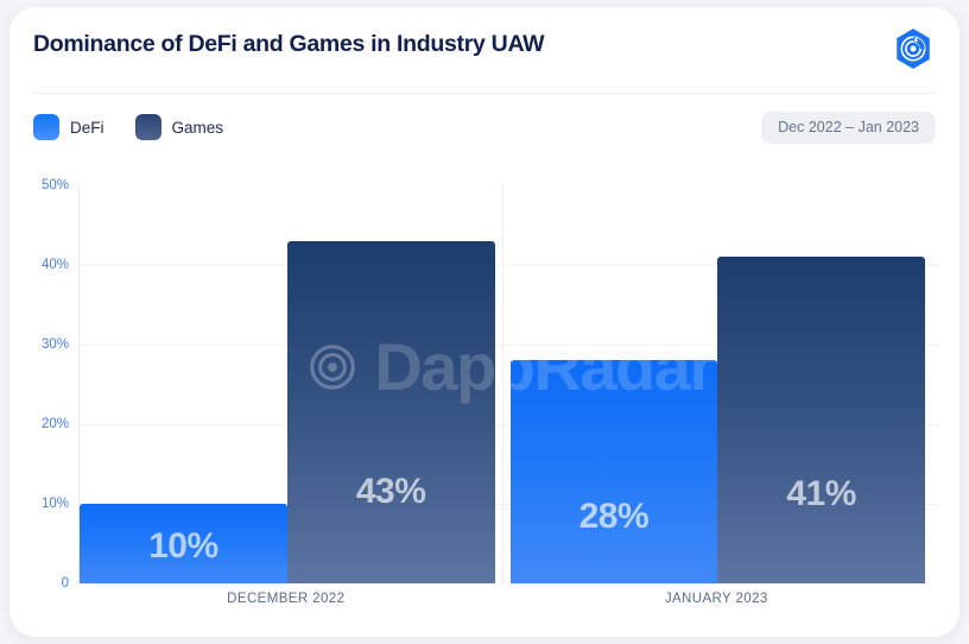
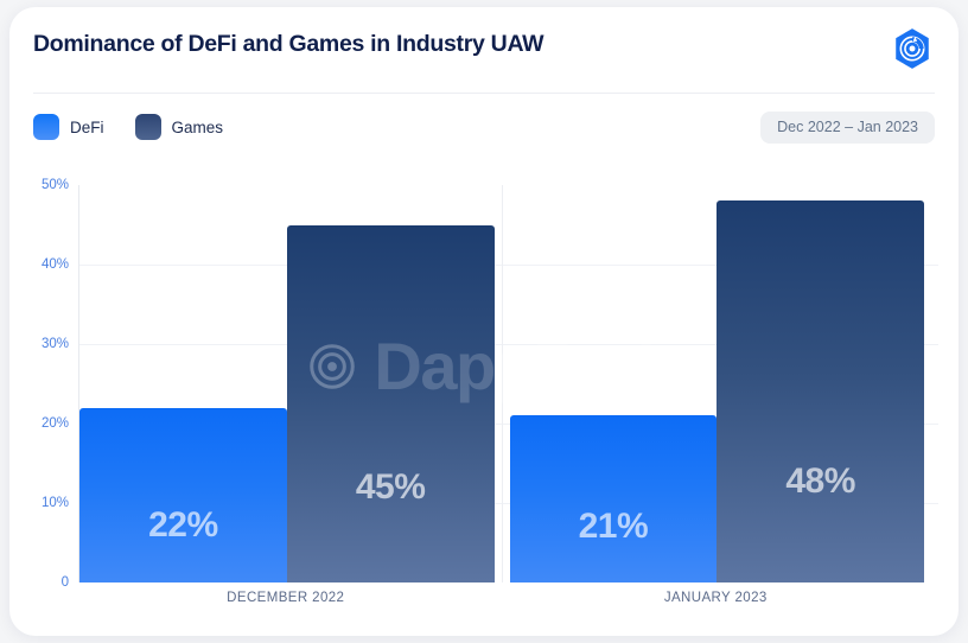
DeFi/DECEMBER 2022: 10% -> 22%
Games/DECEMBER 2022: 43% -> 45%
DeFi/JANUARY 2023: 28% -> 21%
Games/JANUARY 2023: 41% -> 48%
